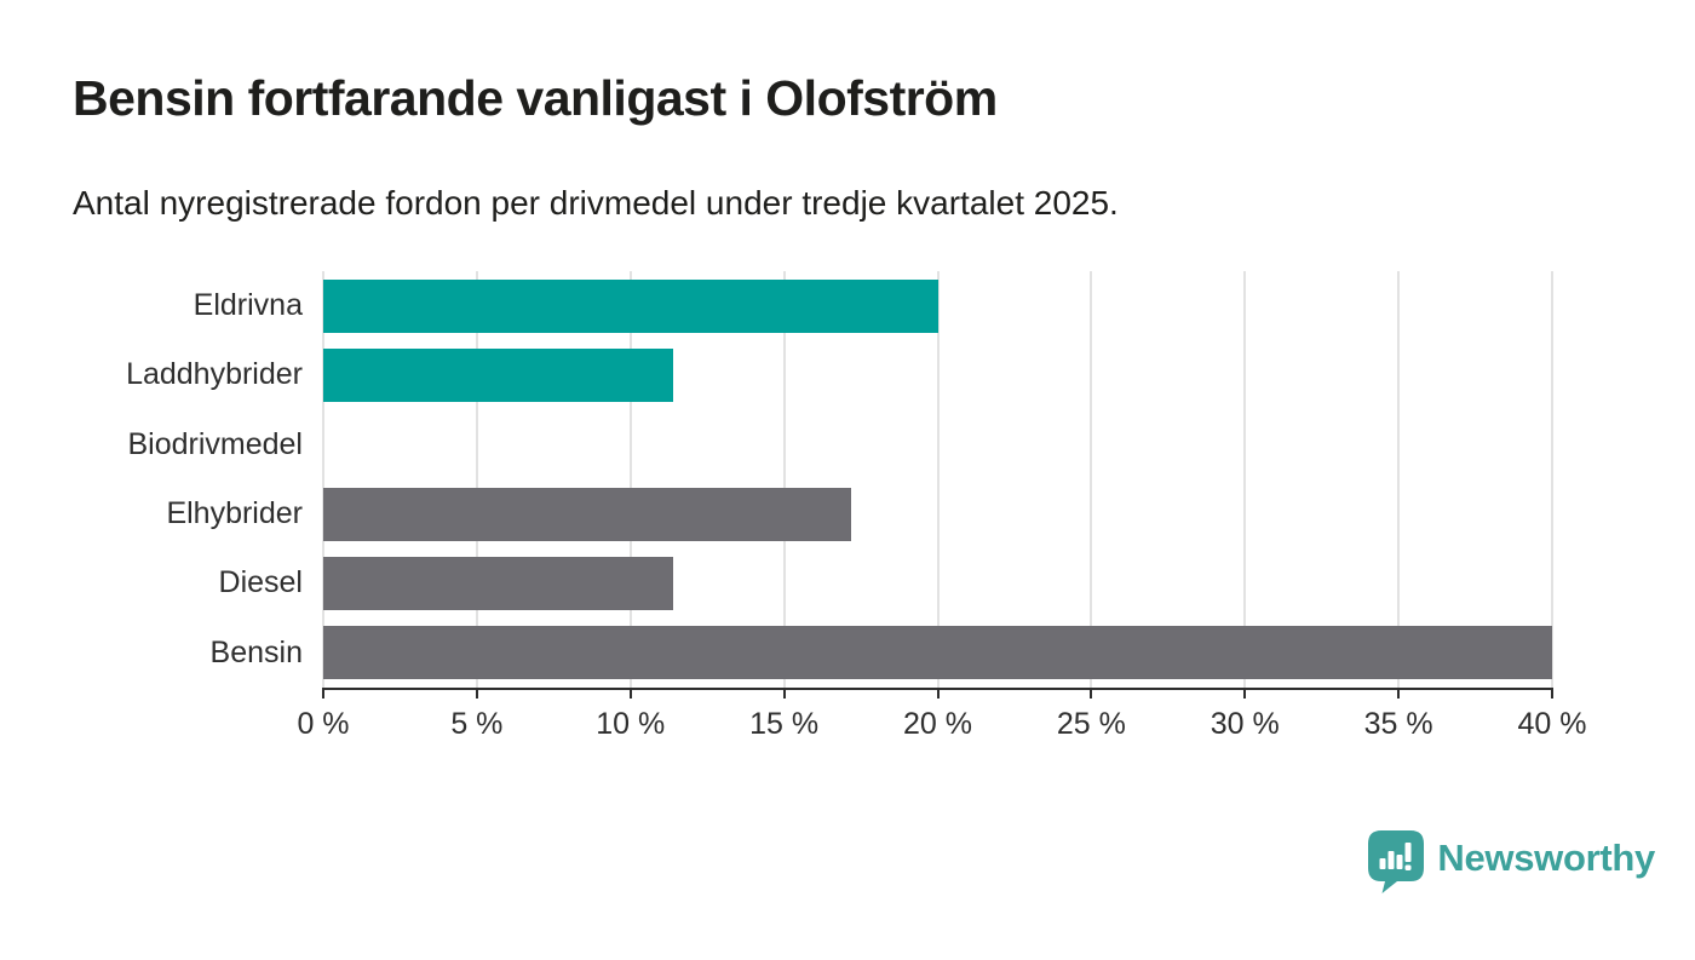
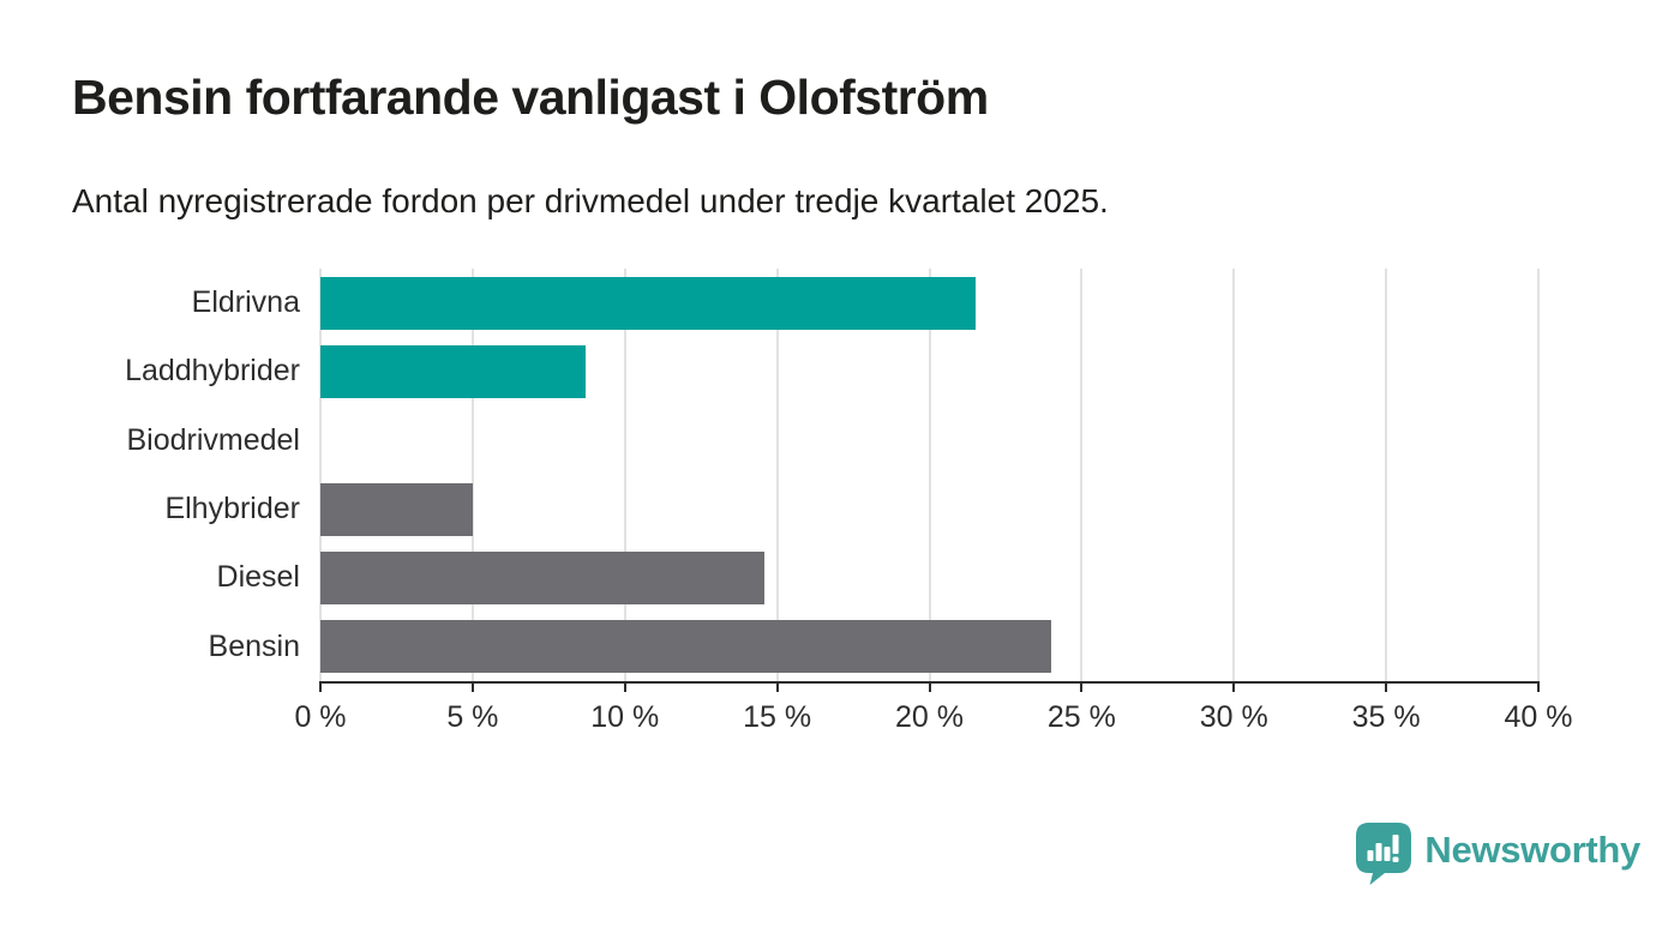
Eldrivna: 20.0% -> 21.5%
Laddhybrider: 11.4% -> 8.7%
Elhybrider: 17.2% -> 5.0%
Diesel: 11.4% -> 14.6%
Bensin: 40.0% -> 24.0%
